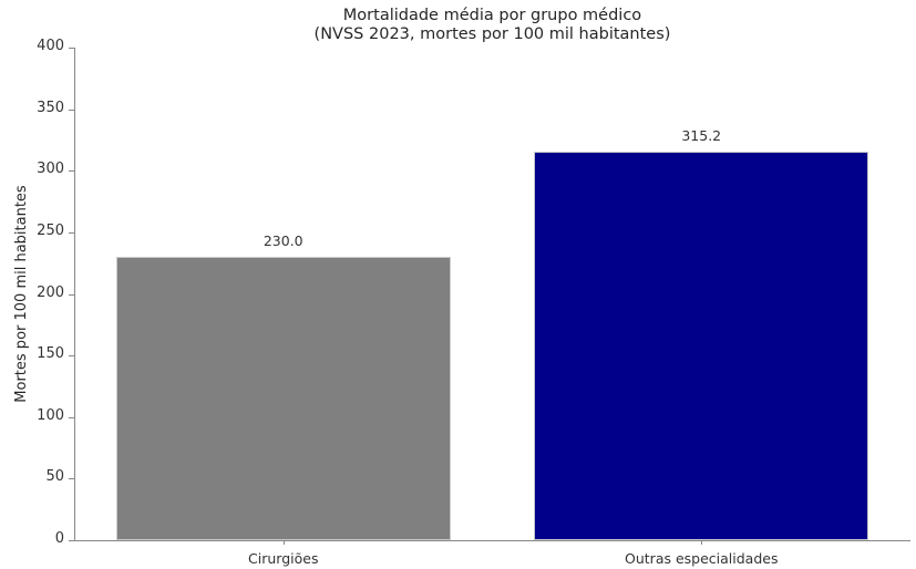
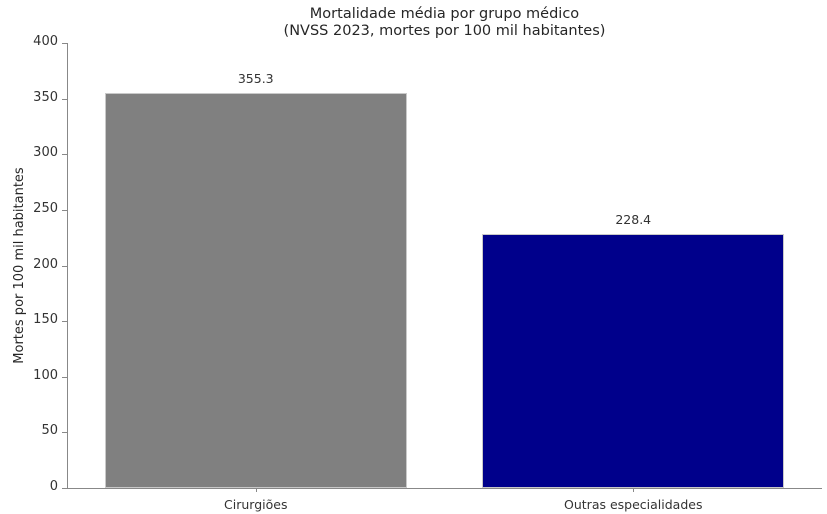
Cirurgiões: 230.0 -> 355.3
Outras especialidades: 315.2 -> 228.4
